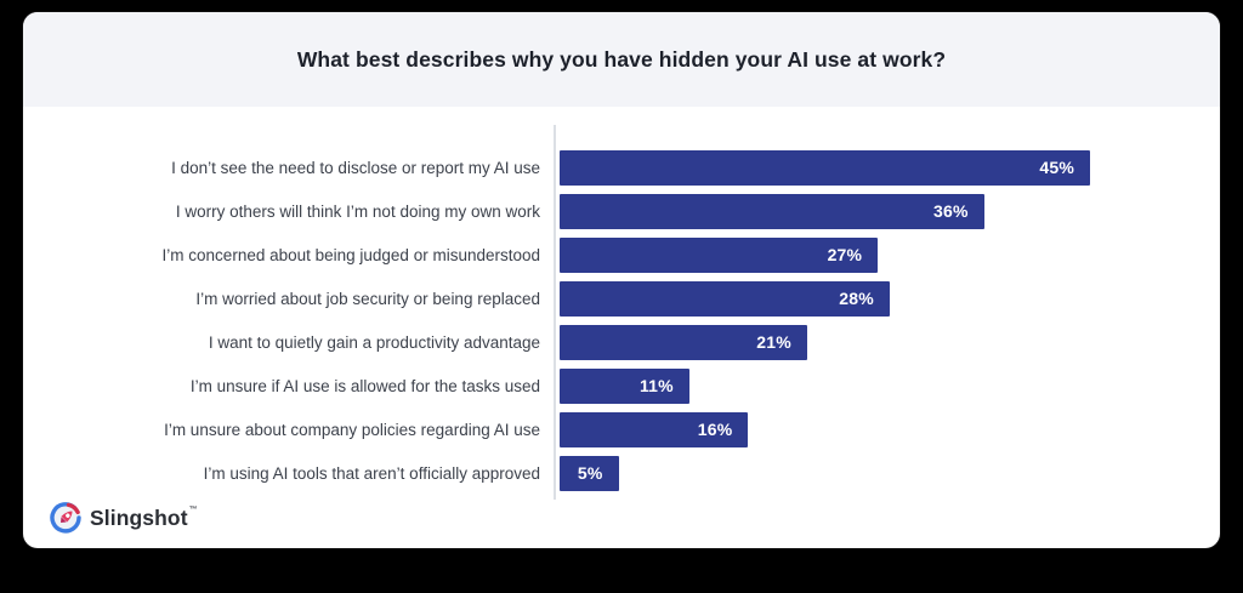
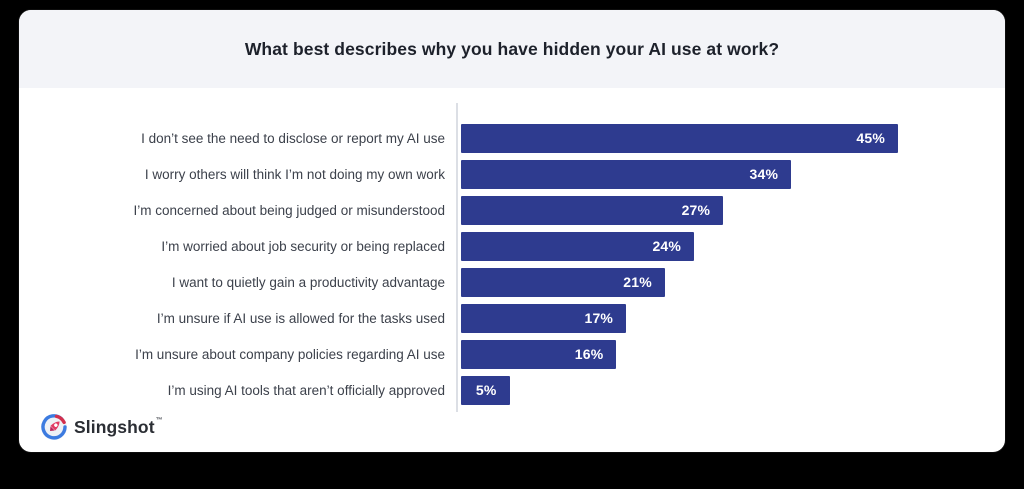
I worry others will think I’m not doing my own work: 36% -> 34%
I’m worried about job security or being replaced: 28% -> 24%
I’m unsure if AI use is allowed for the tasks used: 11% -> 17%
